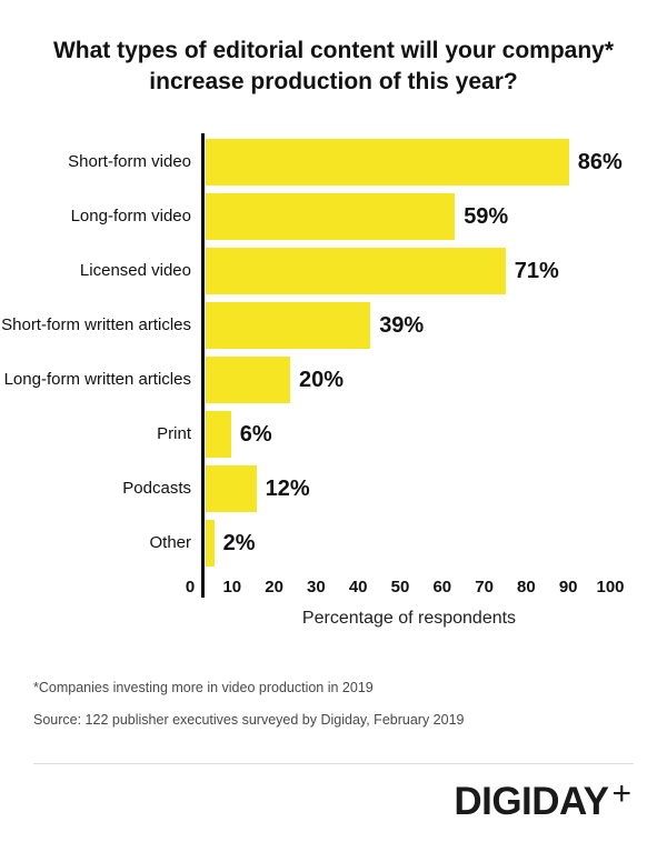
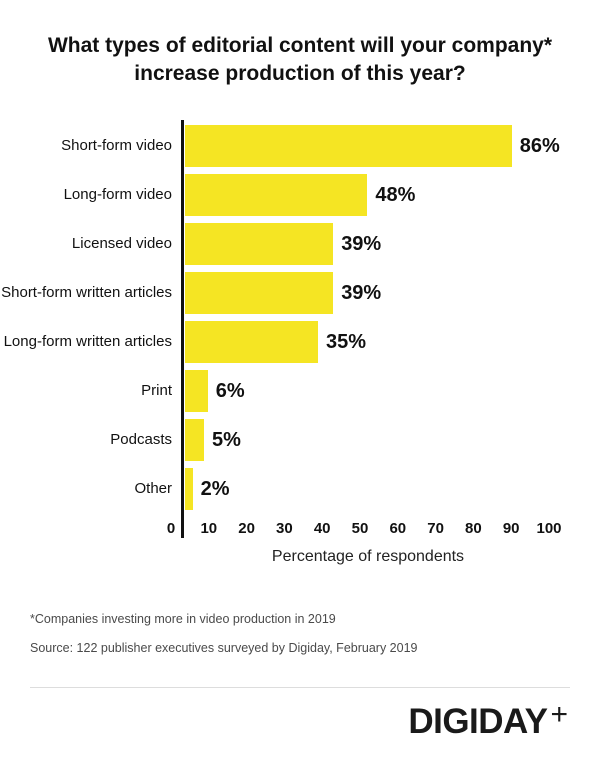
Long-form video: 59% -> 48%
Licensed video: 71% -> 39%
Long-form written articles: 20% -> 35%
Podcasts: 12% -> 5%
